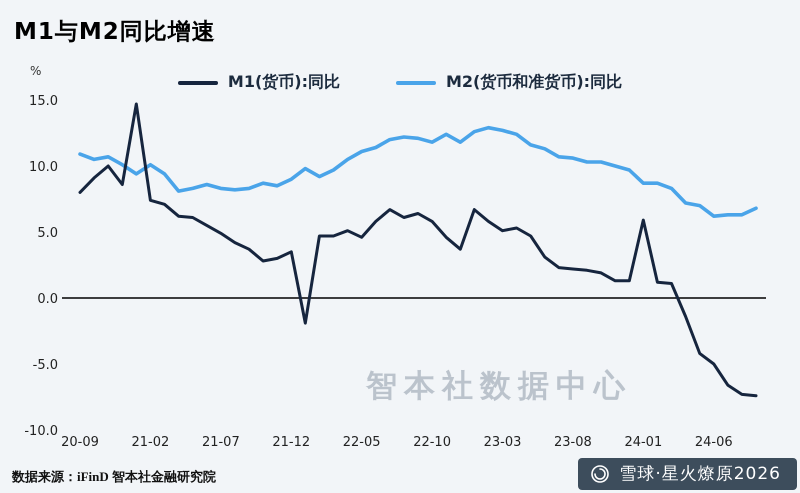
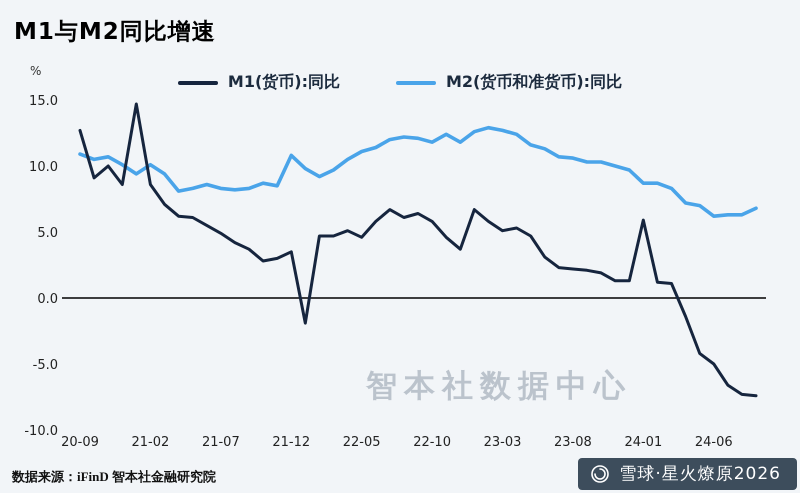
M1(货币):同比/20-09: 8.0 -> 12.7
M1(货币):同比/21-02: 7.4 -> 8.6
M2(货币和准货币):同比/21-12: 9.0 -> 10.8
